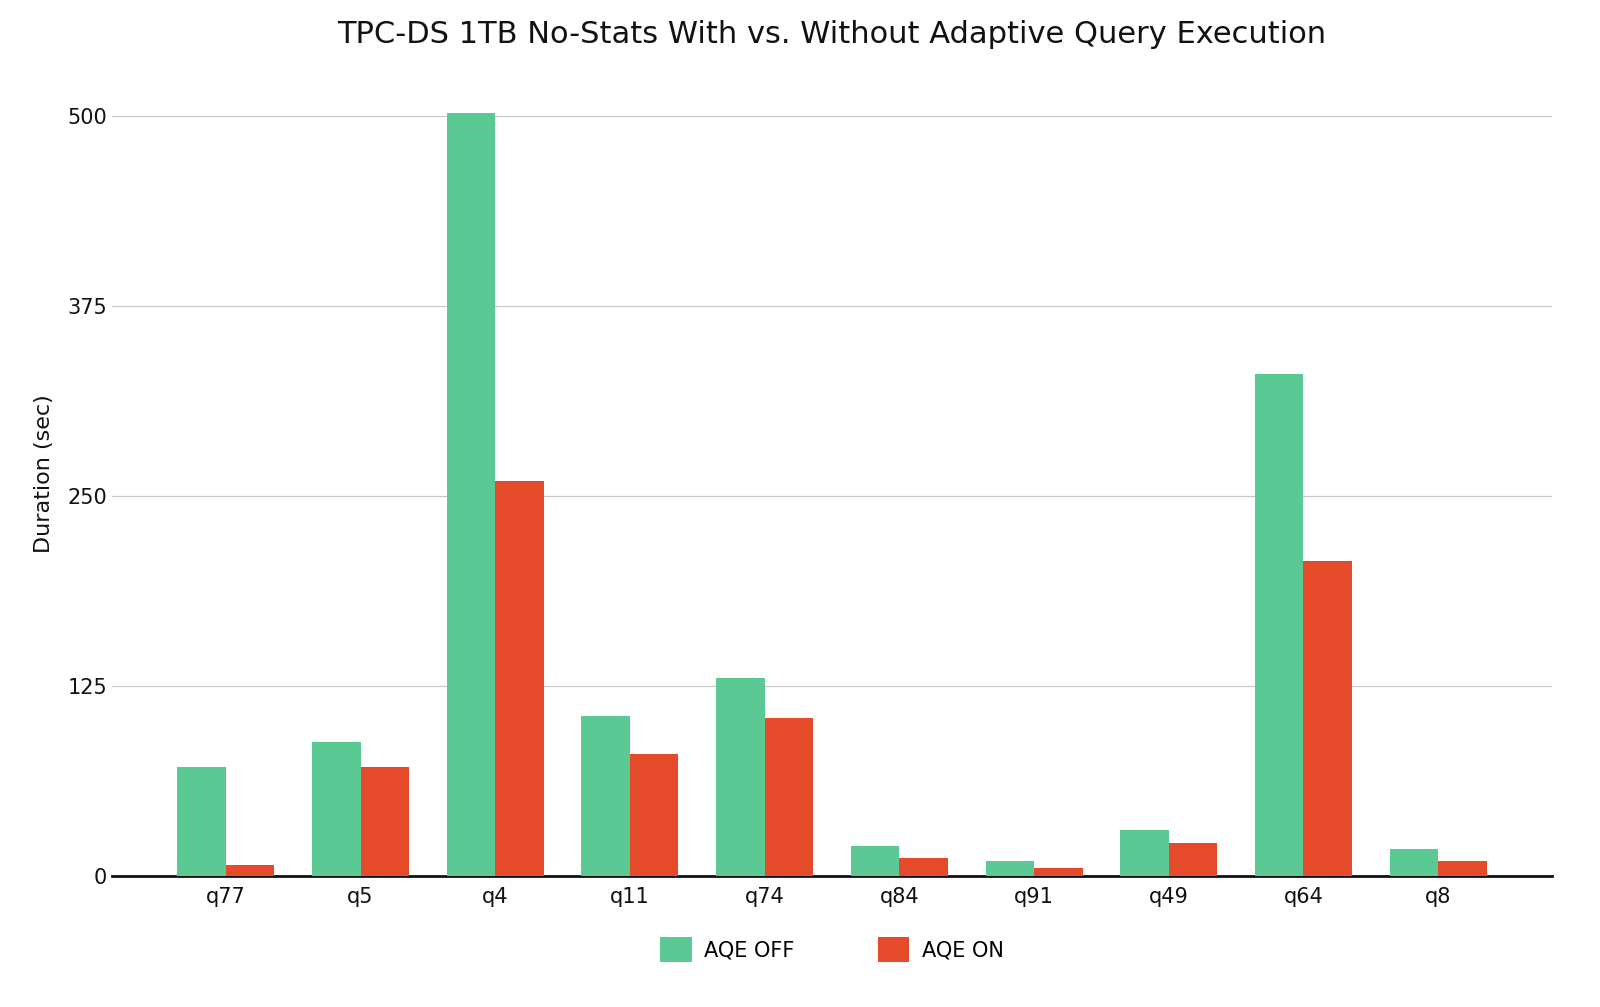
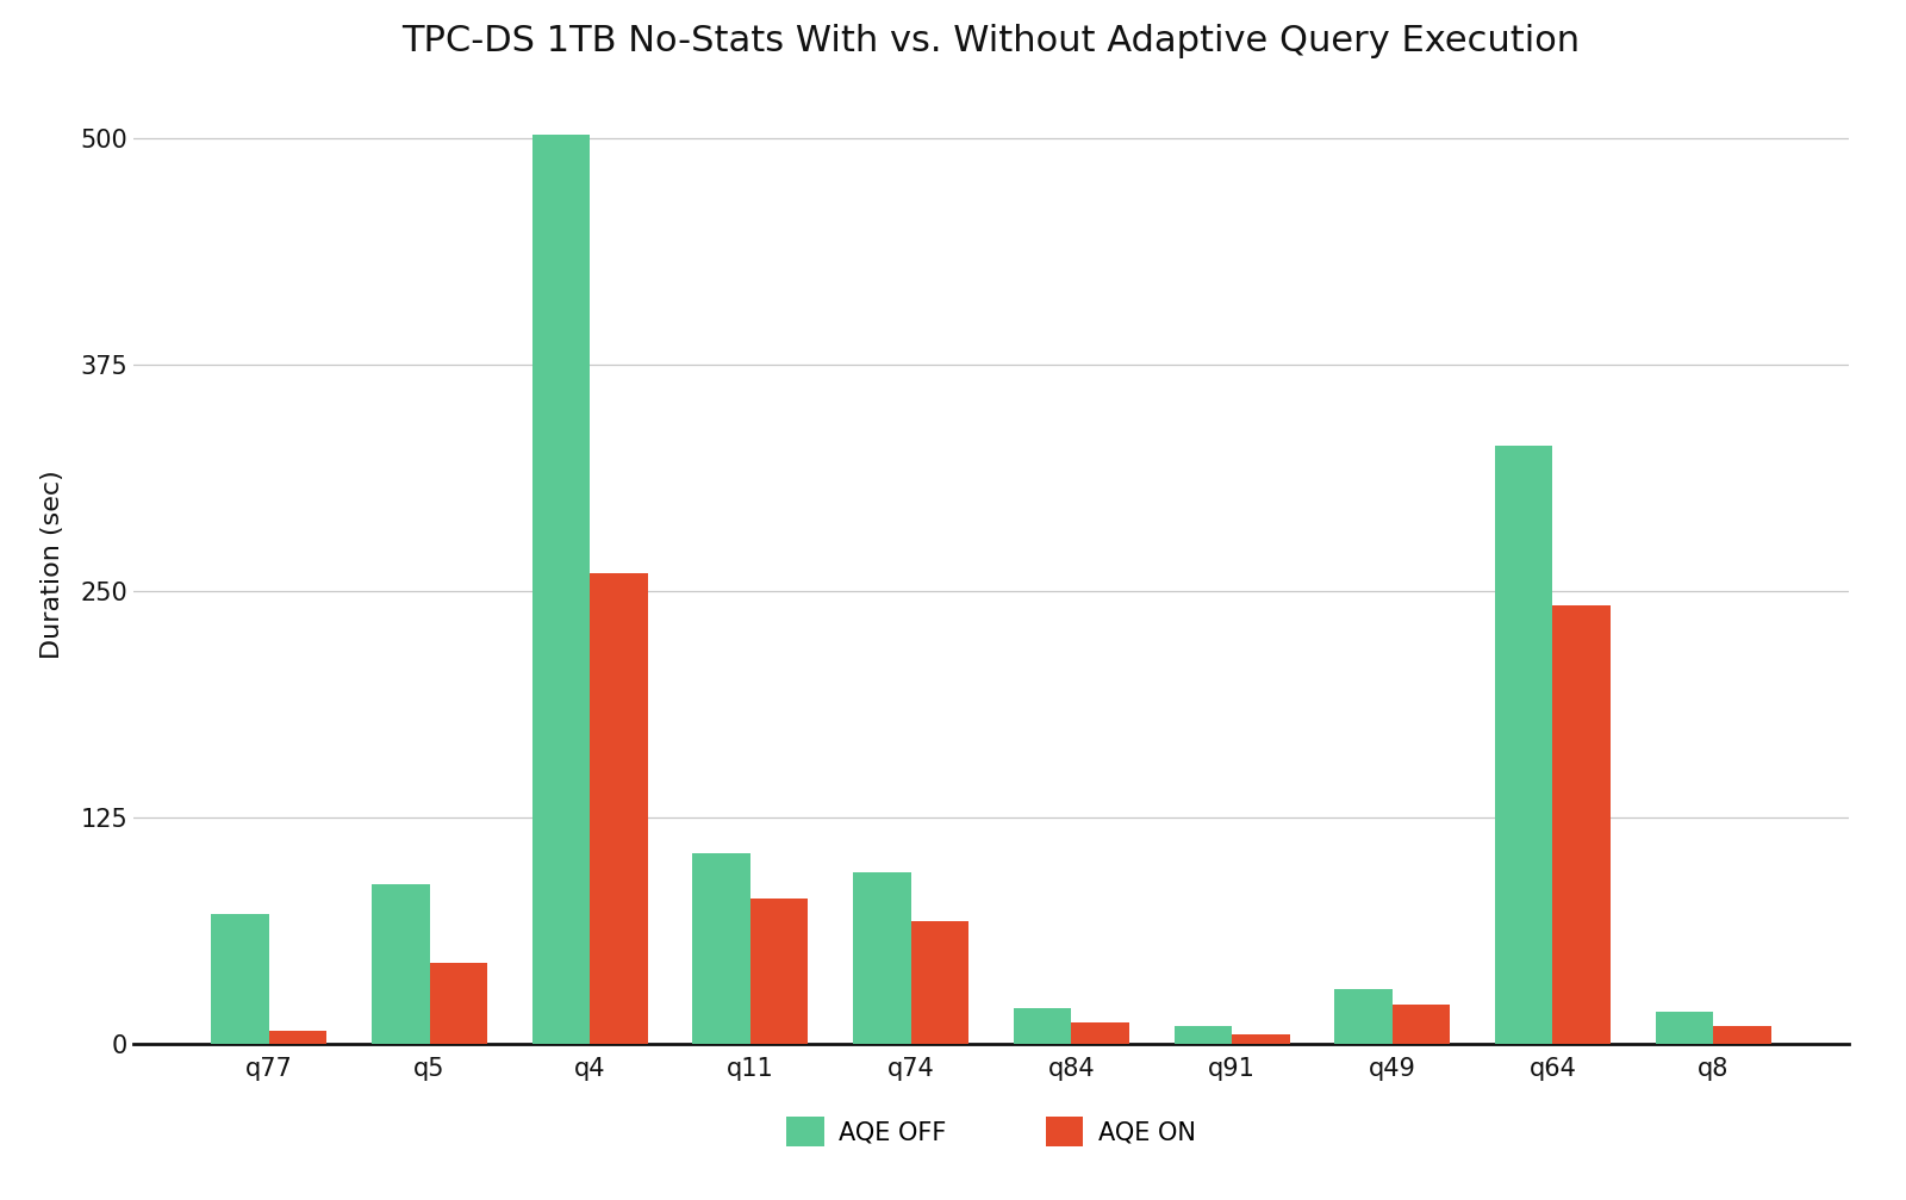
AQE ON/q5: 72 -> 45
AQE OFF/q74: 130 -> 95
AQE ON/q74: 104 -> 68
AQE ON/q64: 207 -> 242
